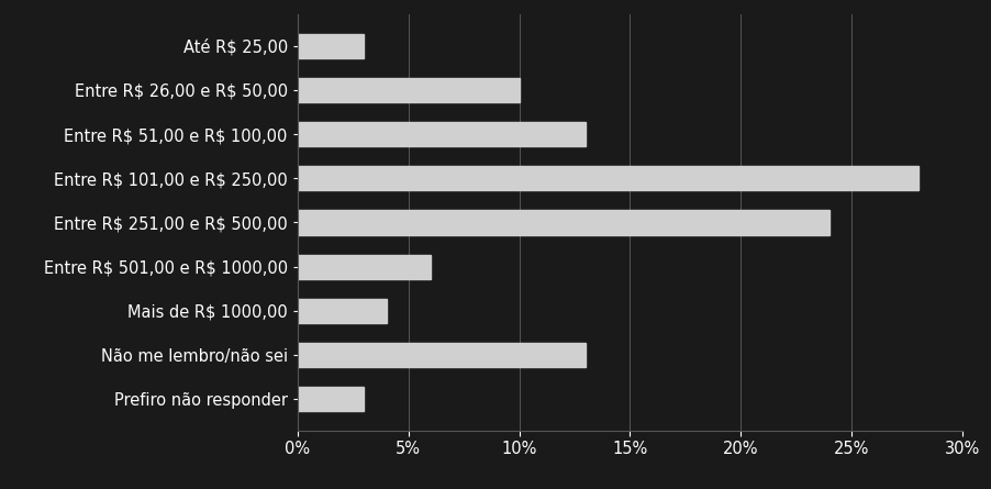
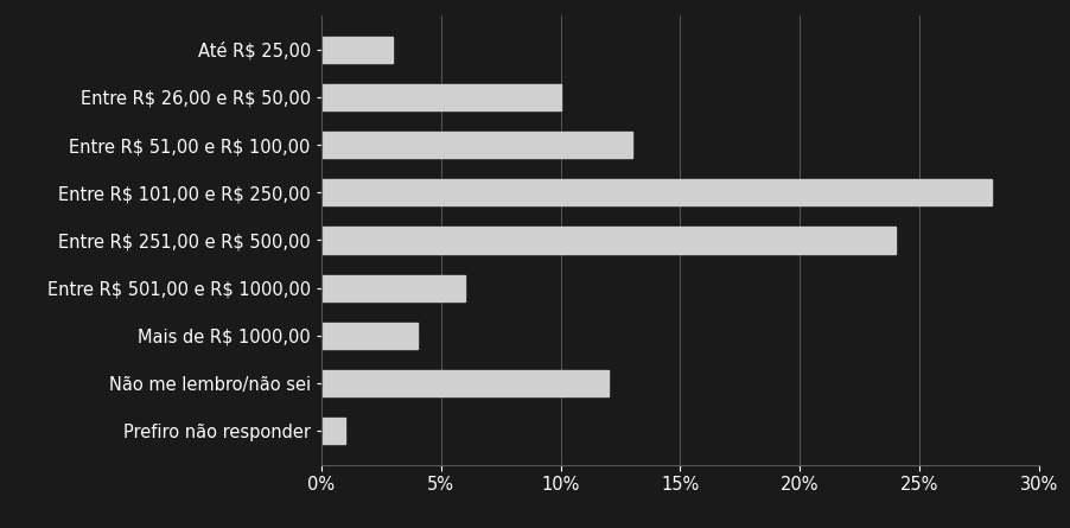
Não me lembro/não sei: 13% -> 12%
Prefiro não responder: 3% -> 1%
